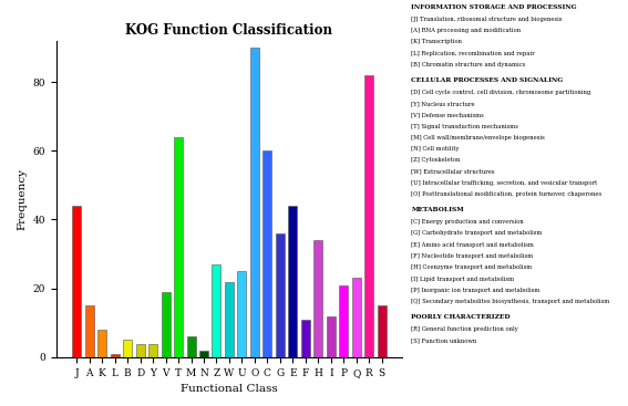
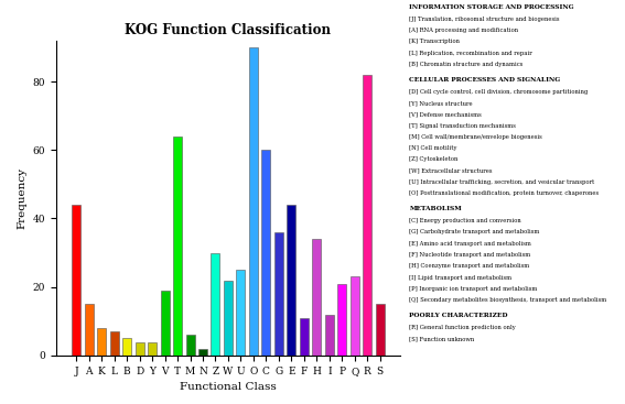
L: 1 -> 7
Z: 27 -> 30
